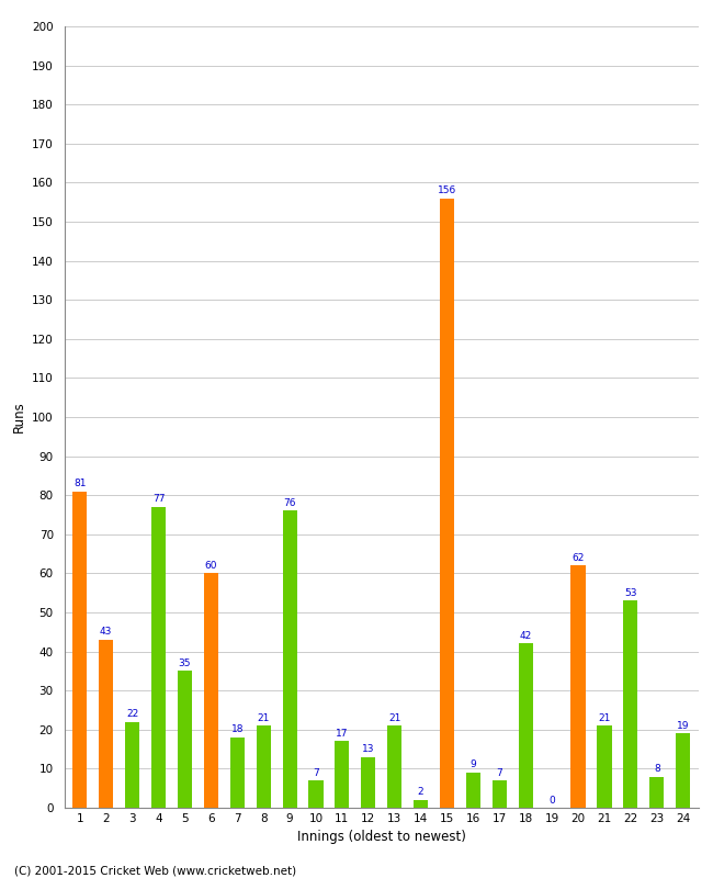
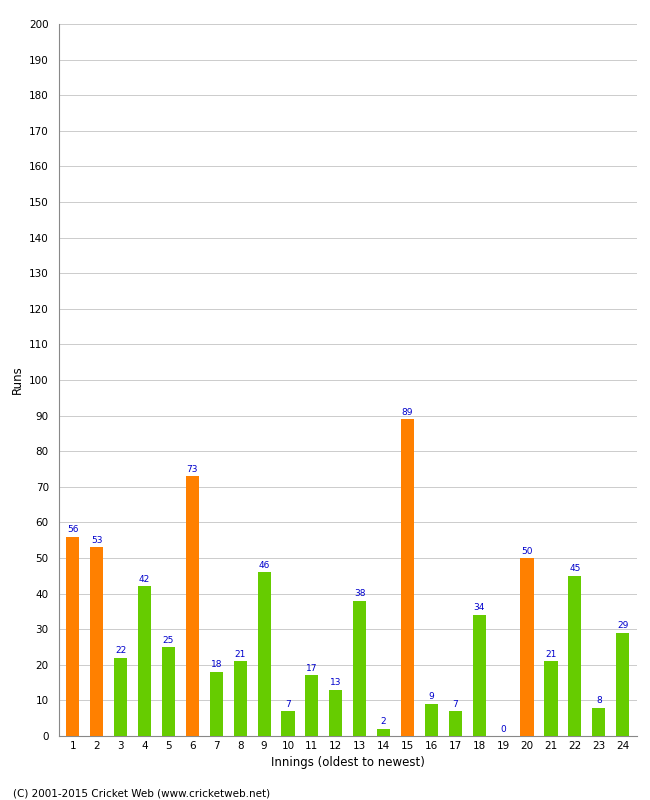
1: 81 -> 56
2: 43 -> 53
4: 77 -> 42
5: 35 -> 25
6: 60 -> 73
9: 76 -> 46
13: 21 -> 38
15: 156 -> 89
18: 42 -> 34
20: 62 -> 50
22: 53 -> 45
24: 19 -> 29
